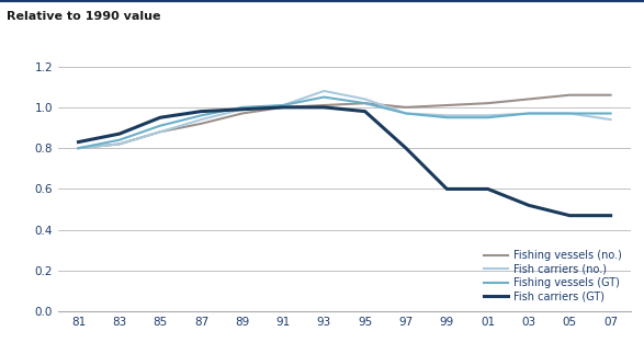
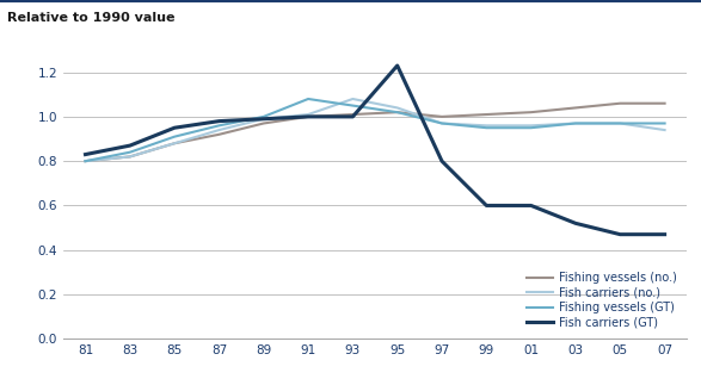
Fishing vessels (GT)/91: 1.01 -> 1.08
Fish carriers (GT)/95: 0.98 -> 1.23
